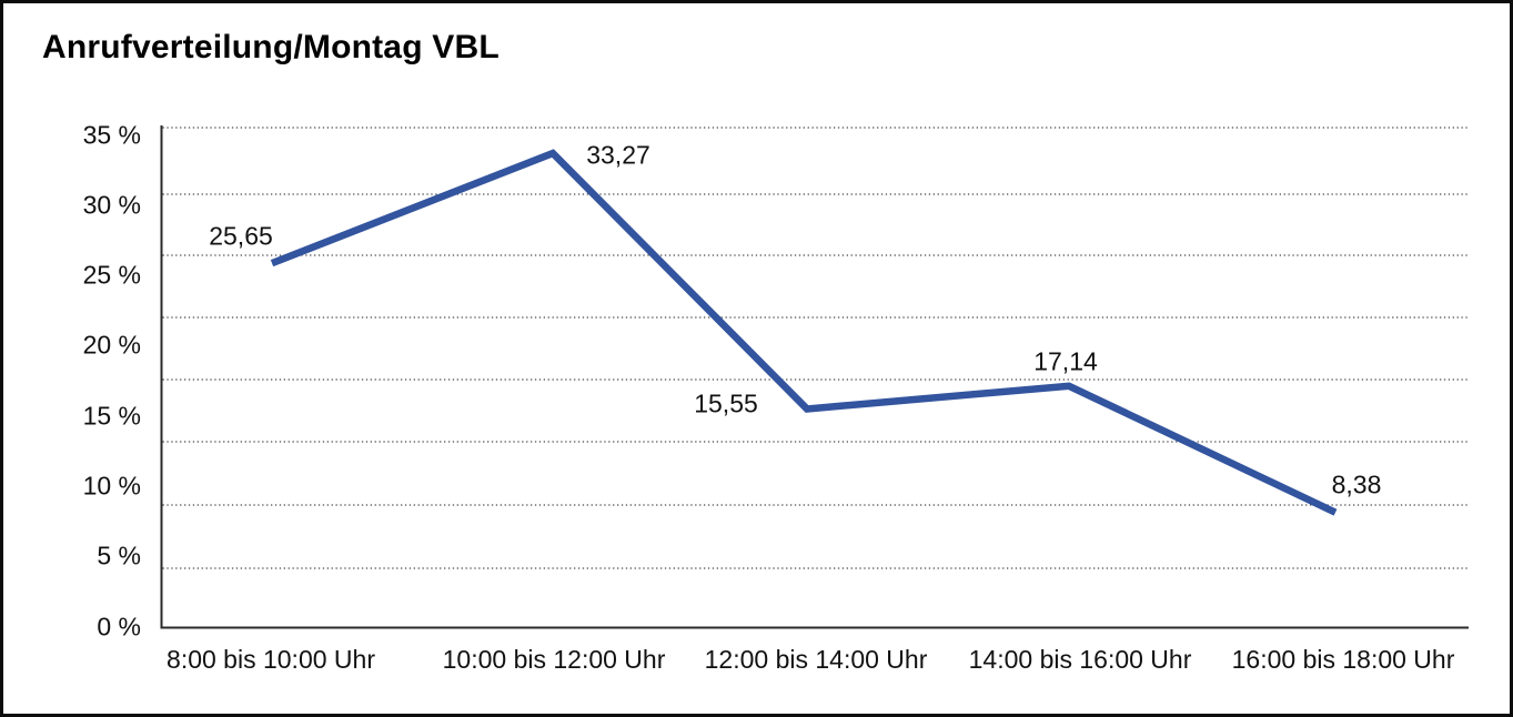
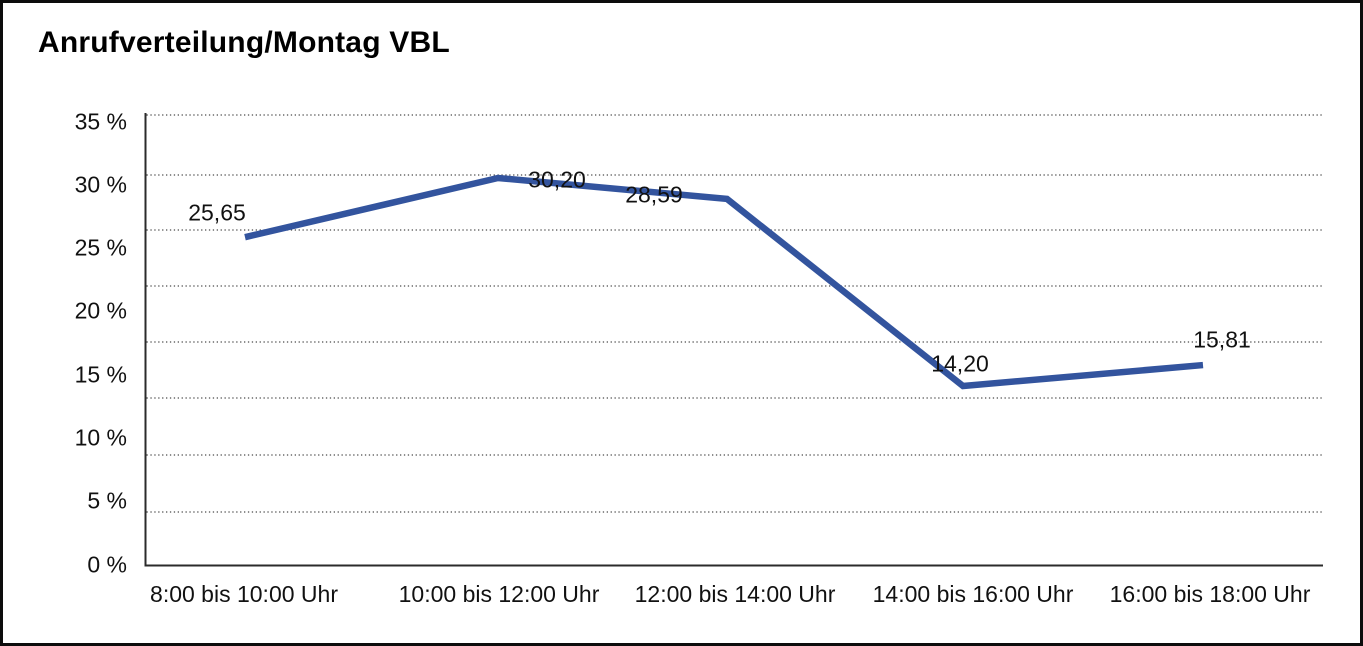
10:00 bis 12:00 Uhr: 33,27 -> 30,20
12:00 bis 14:00 Uhr: 15,55 -> 28,59
14:00 bis 16:00 Uhr: 17,14 -> 14,20
16:00 bis 18:00 Uhr: 8,38 -> 15,81
